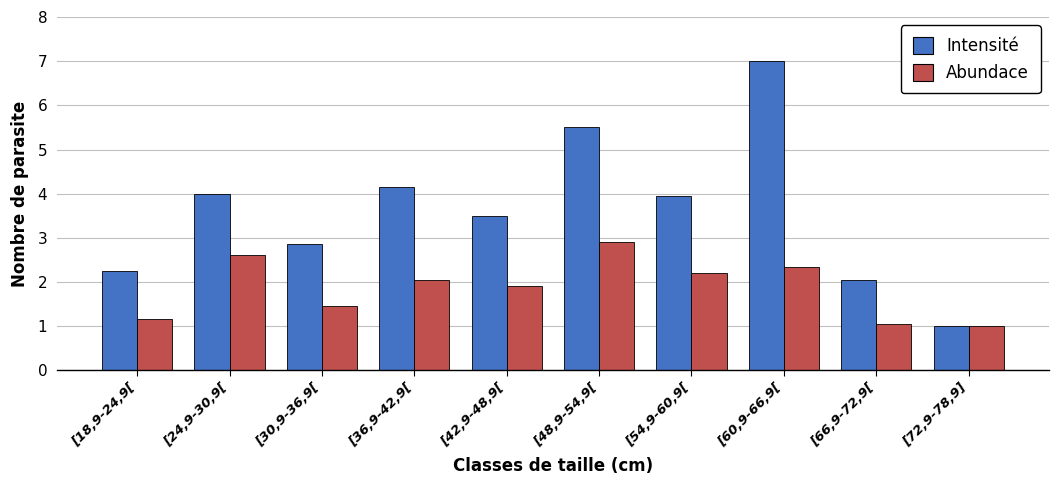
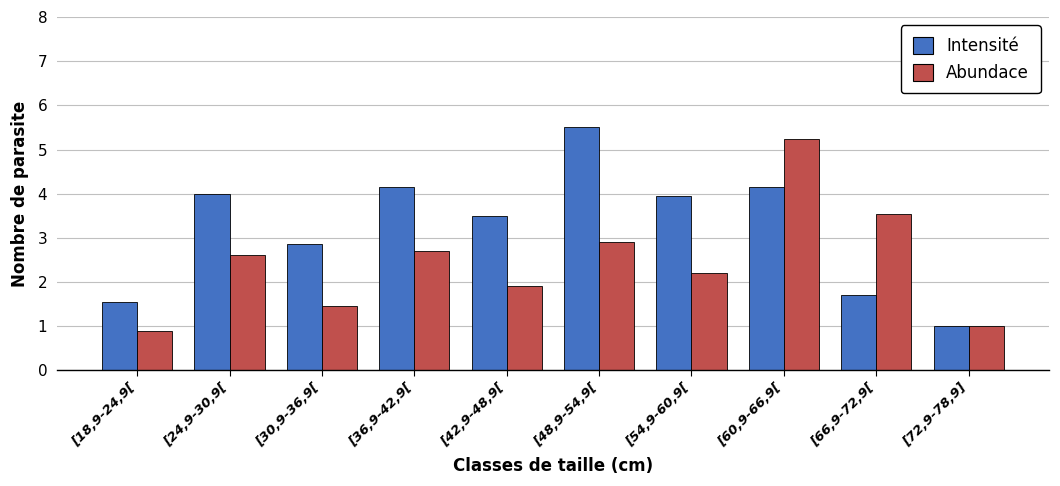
Intensité/[18,9-24,9[: 2.25 -> 1.55
Abundace/[18,9-24,9[: 1.15 -> 0.90
Abundace/[36,9-42,9[: 2.05 -> 2.70
Intensité/[60,9-66,9[: 7.00 -> 4.15
Abundace/[60,9-66,9[: 2.35 -> 5.25
Intensité/[66,9-72,9[: 2.05 -> 1.70
Abundace/[66,9-72,9[: 1.05 -> 3.55
